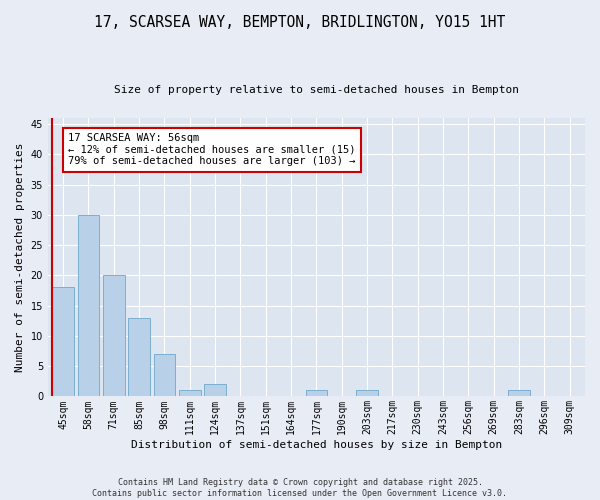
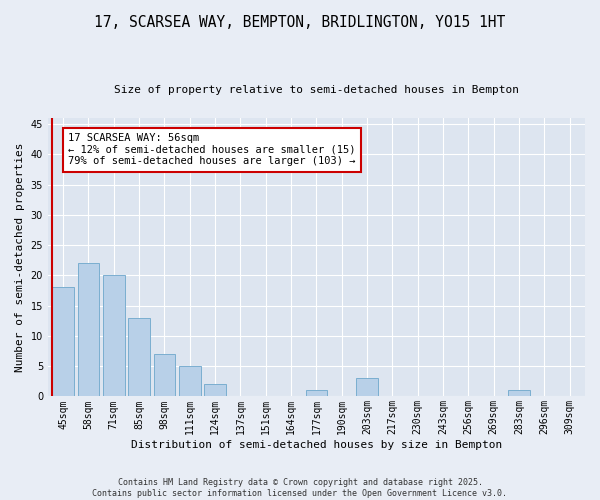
58sqm: 30 -> 22
111sqm: 1 -> 5
203sqm: 1 -> 3
